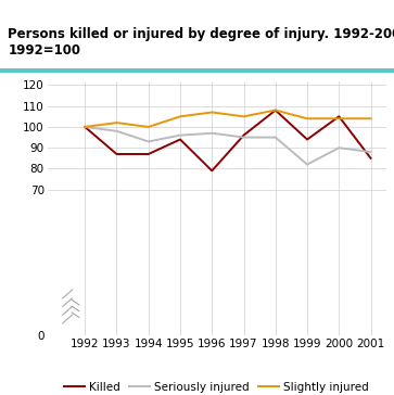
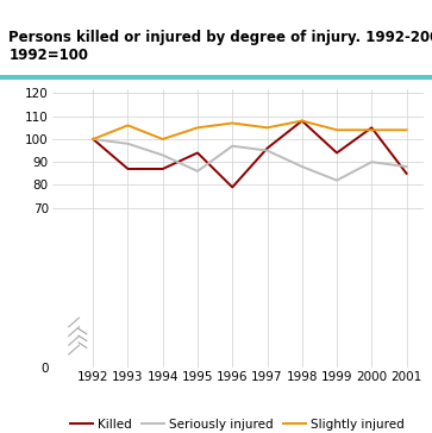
Slightly injured/1993: 102 -> 106
Seriously injured/1995: 96 -> 86
Seriously injured/1998: 95 -> 88
